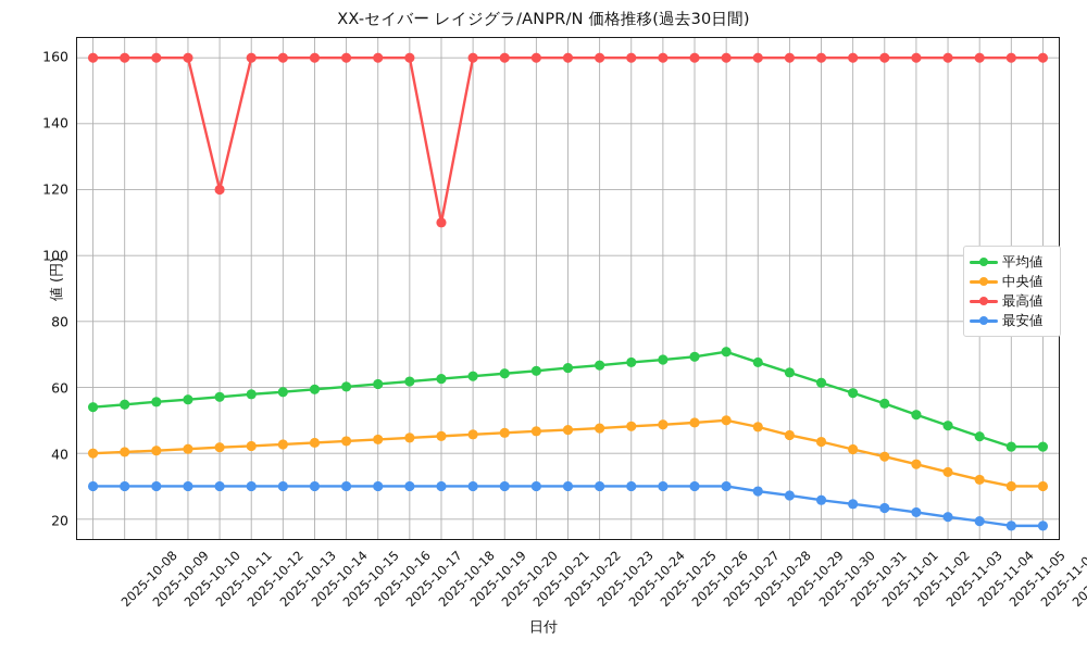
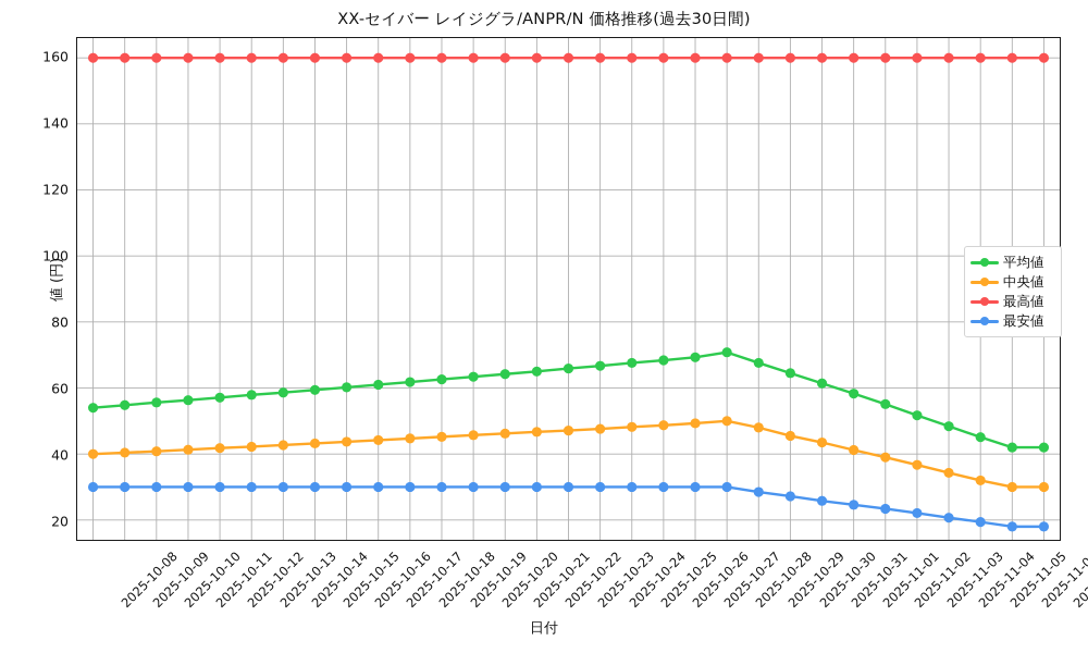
最高値/2025-10-12: 120 -> 160
最高値/2025-10-19: 110 -> 160
